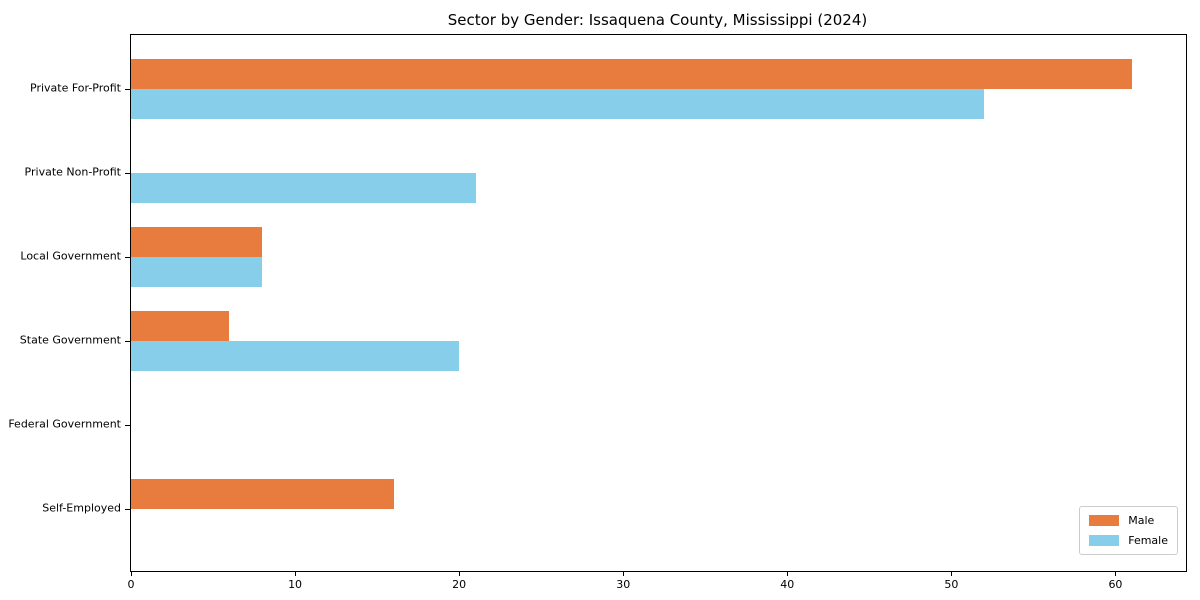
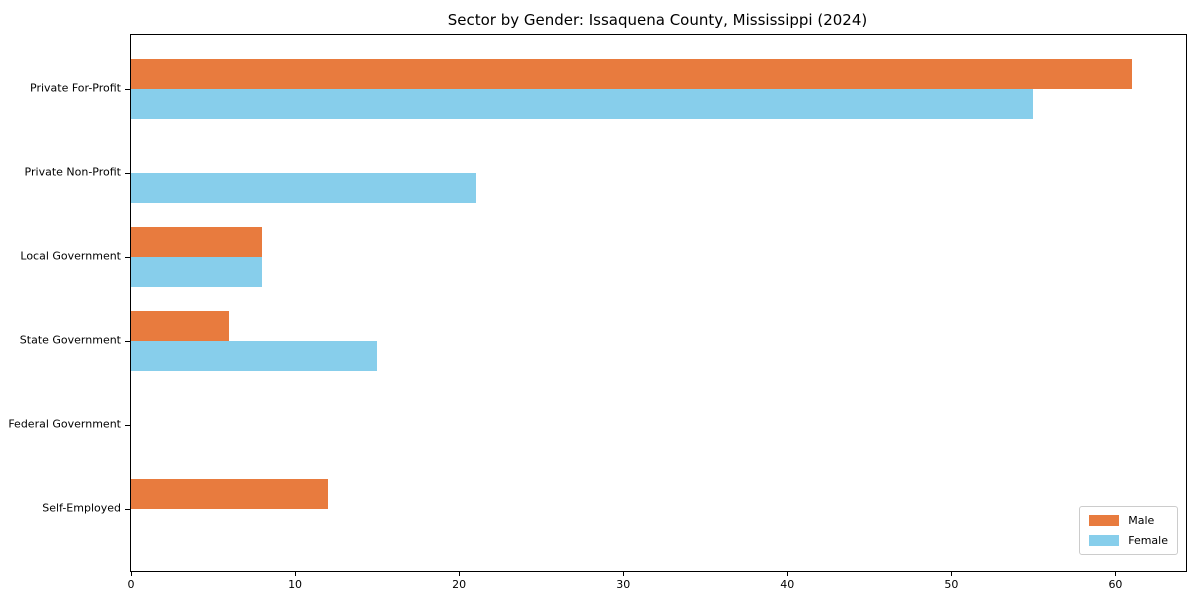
Female/Private For-Profit: 52 -> 55
Female/State Government: 20 -> 15
Male/Self-Employed: 16 -> 12
